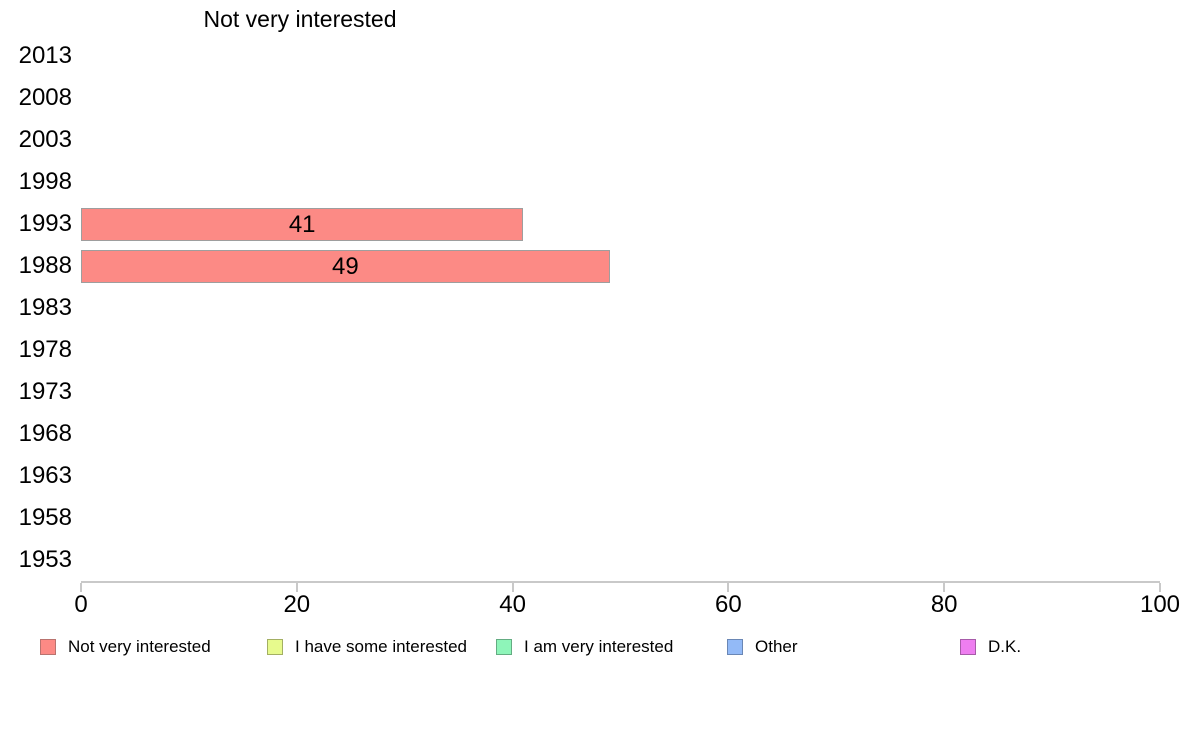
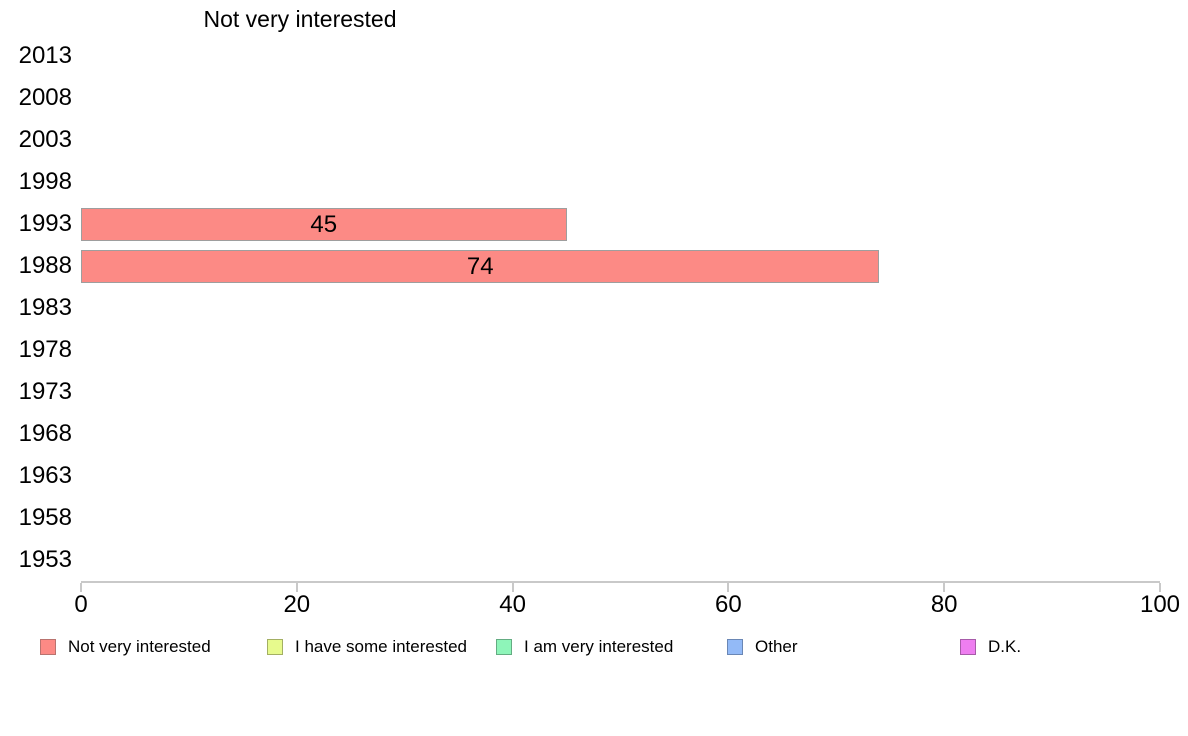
1993: 41 -> 45
1988: 49 -> 74
